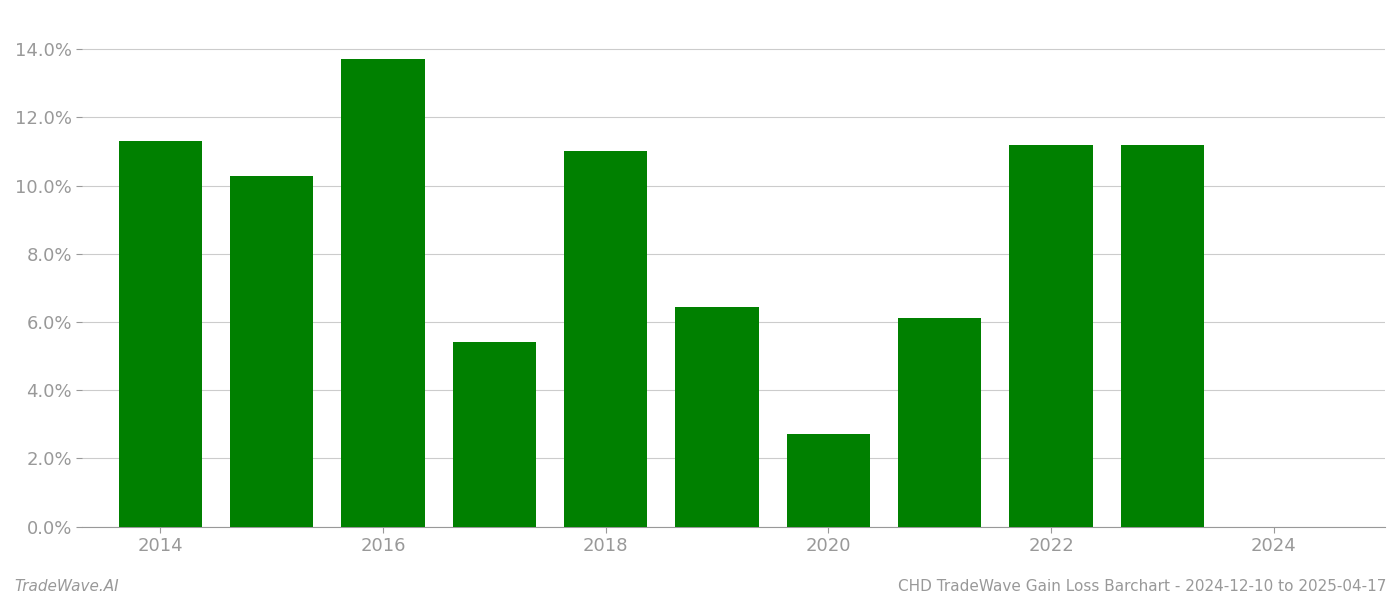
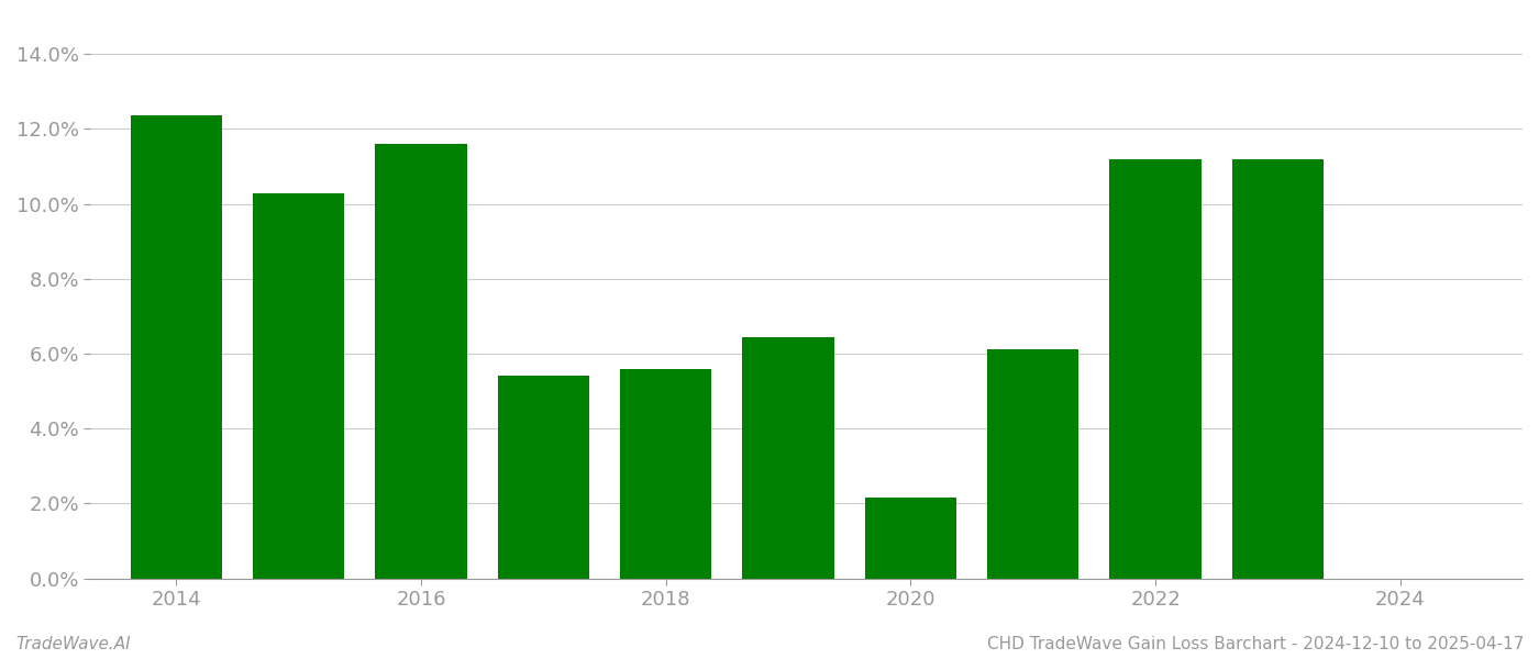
2014: 11.30% -> 12.35%
2016: 13.70% -> 11.60%
2018: 11.00% -> 5.60%
2020: 2.70% -> 2.15%
